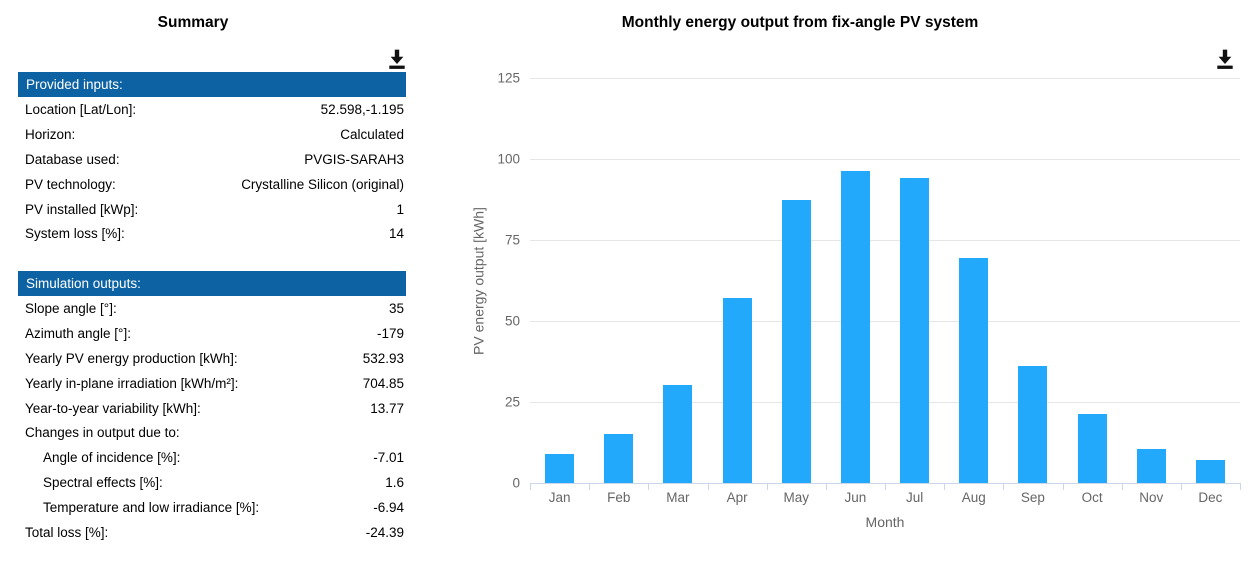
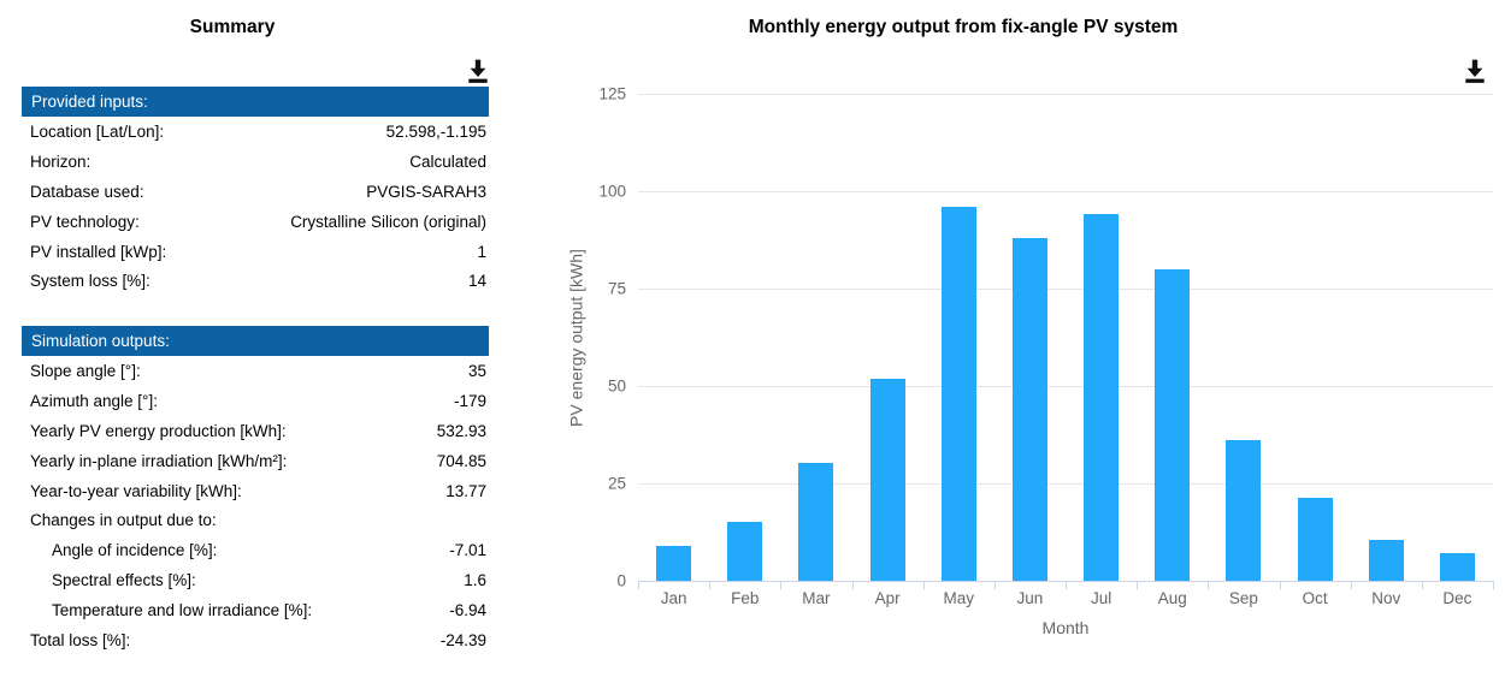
Apr: 57 -> 52
May: 87 -> 96
Jun: 96 -> 88
Aug: 69 -> 80
